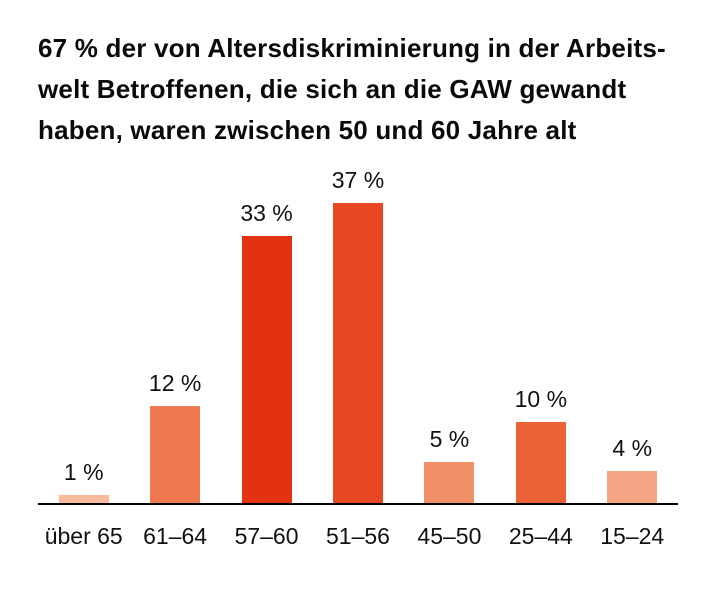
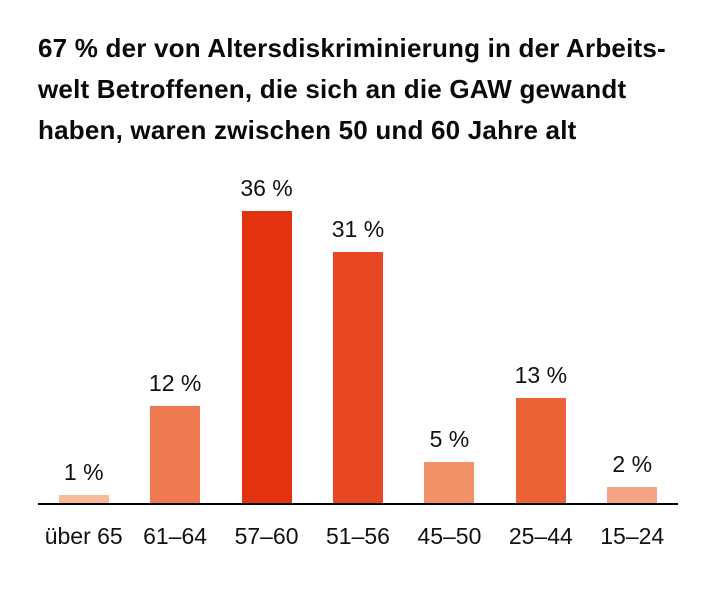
57–60: 33 -> 36
51–56: 37 -> 31
25–44: 10 -> 13
15–24: 4 -> 2
